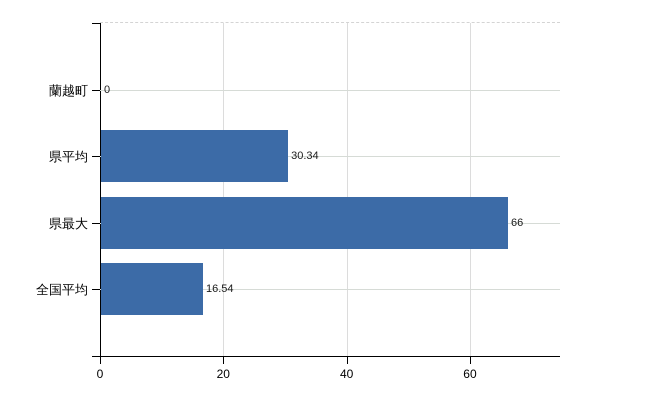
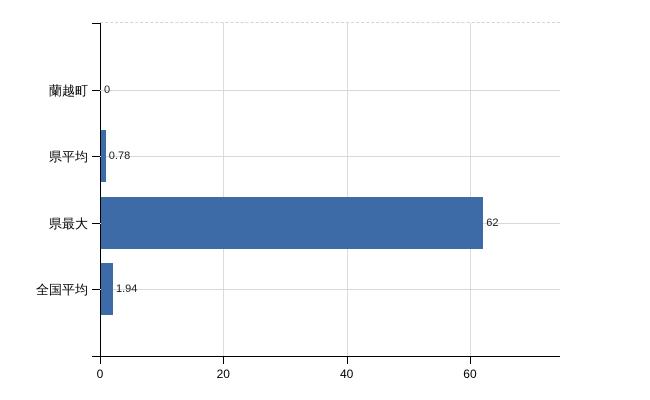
県平均: 30.34 -> 0.78
県最大: 66 -> 62
全国平均: 16.54 -> 1.94
